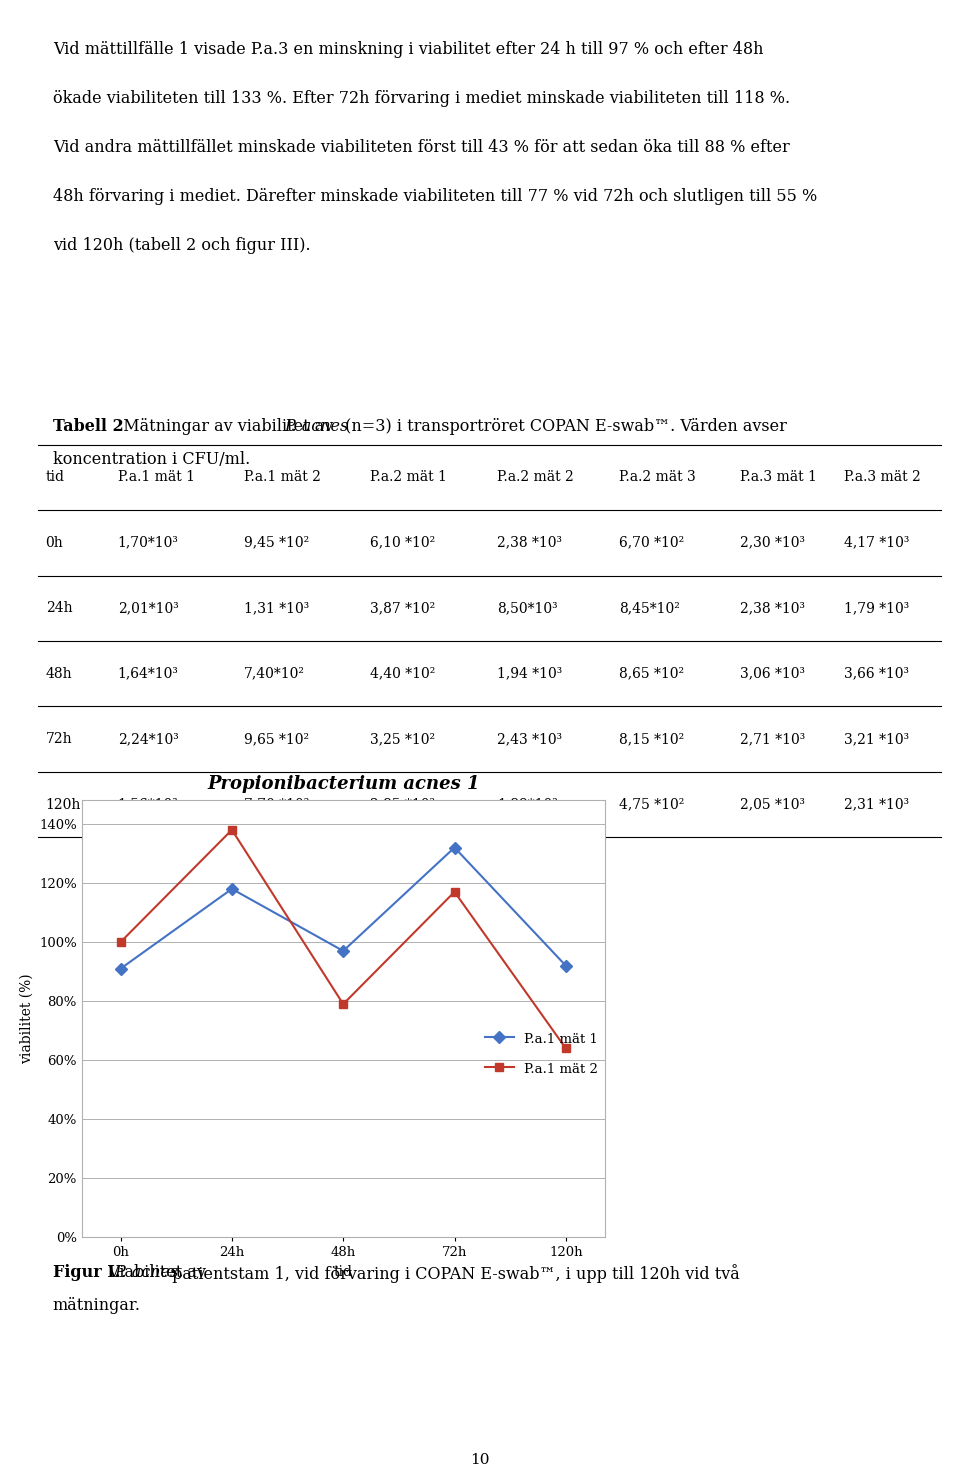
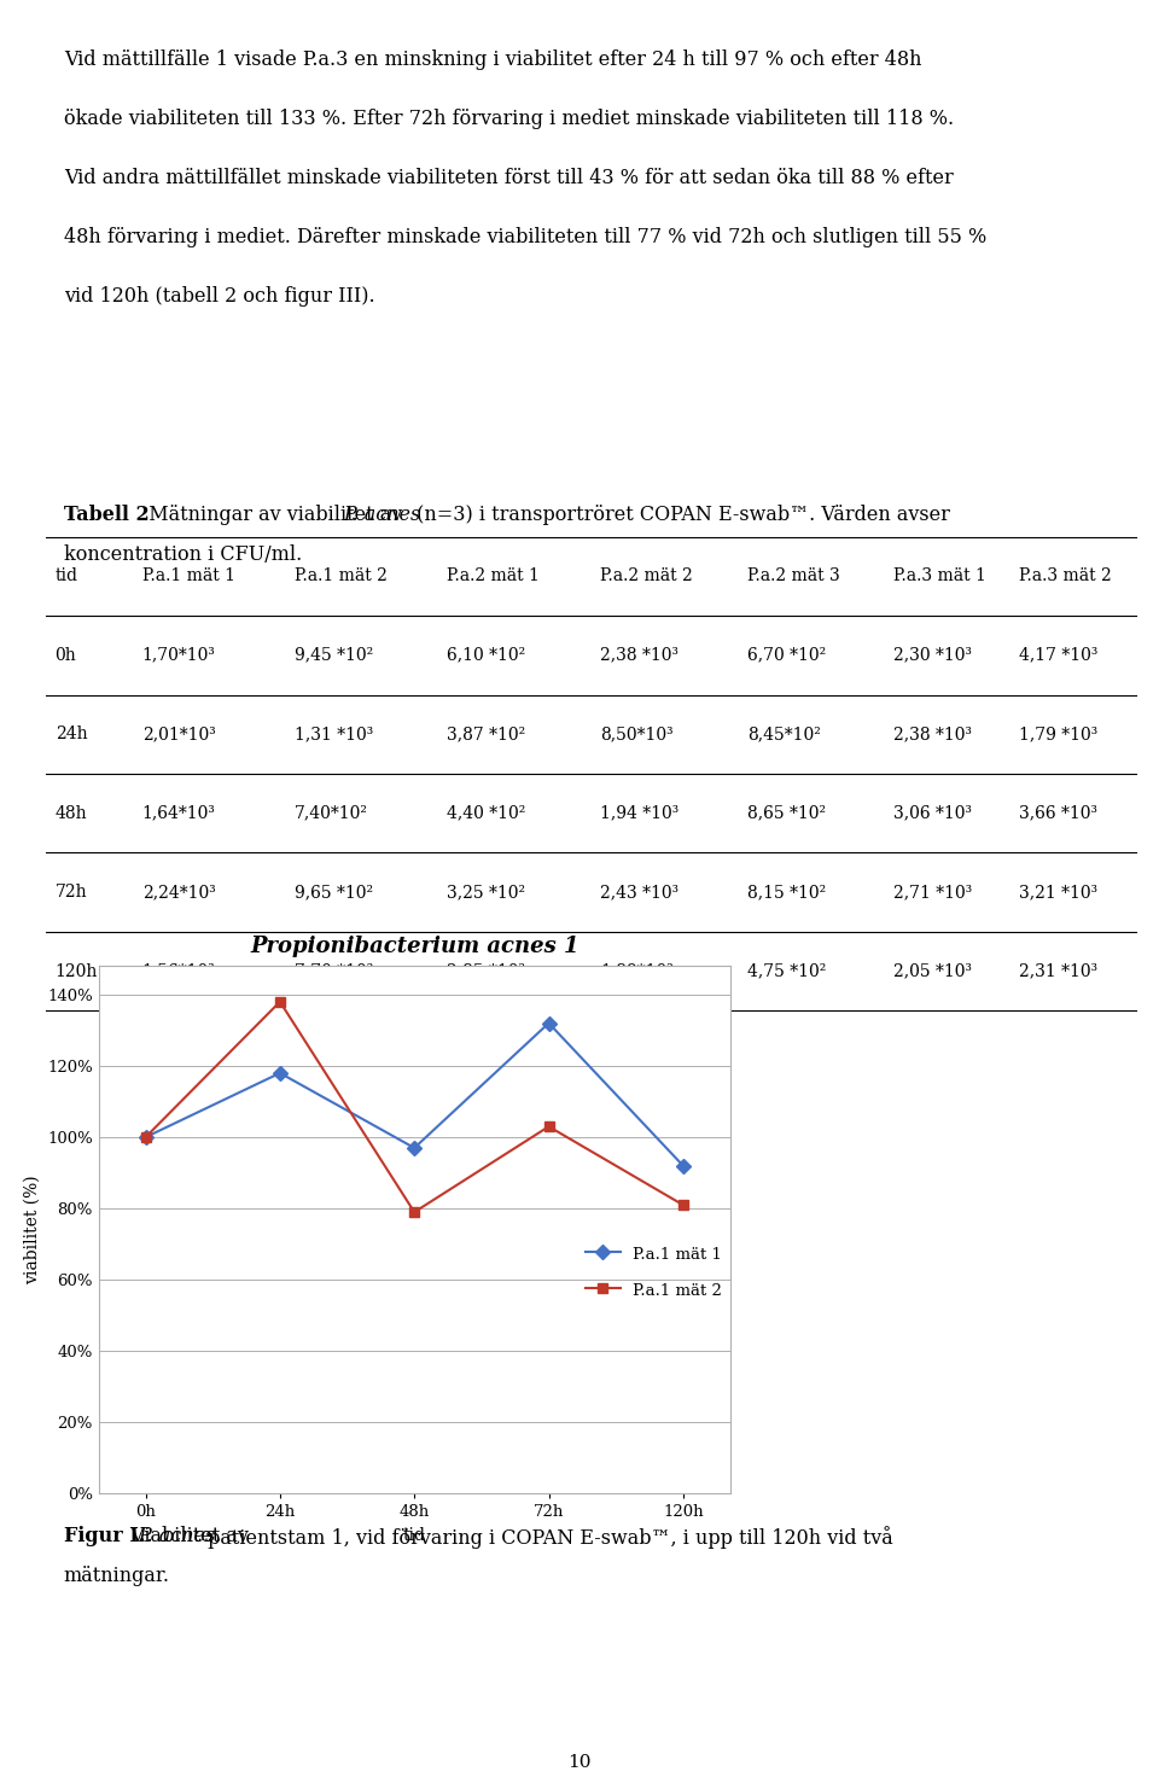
P.a.1 mät 1/0h: 91% -> 100%
P.a.1 mät 2/72h: 117% -> 103%
P.a.1 mät 2/120h: 64% -> 81%
